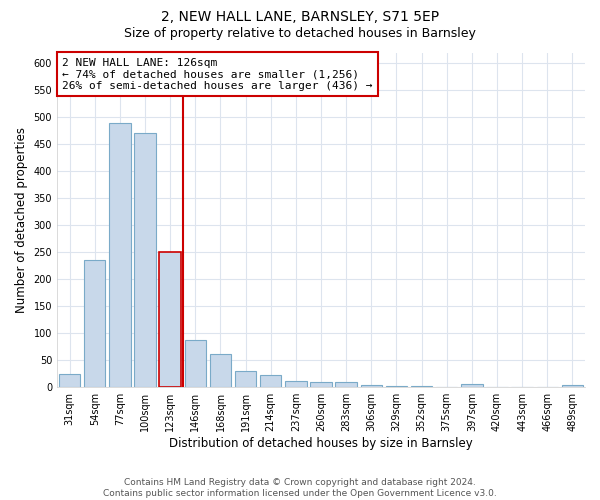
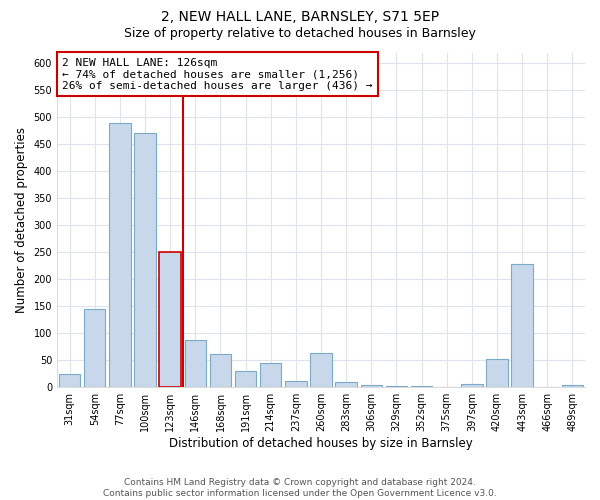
54sqm: 235 -> 144
214sqm: 22 -> 44
260sqm: 10 -> 64
420sqm: 1 -> 52
443sqm: 1 -> 228
